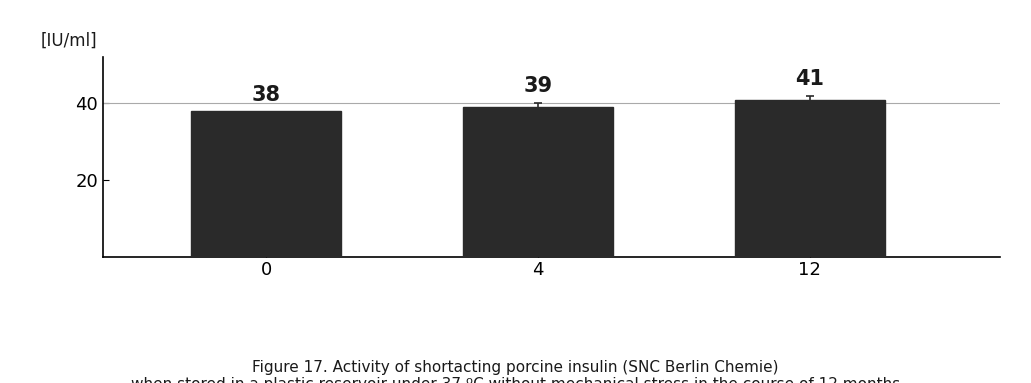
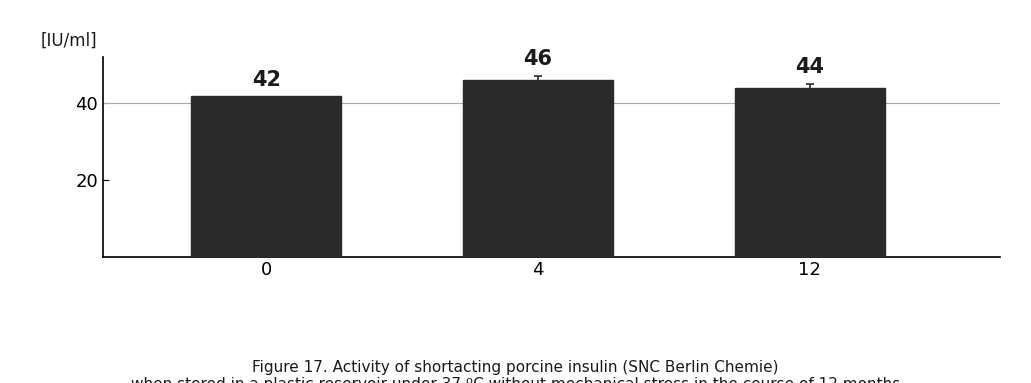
0: 38 -> 42
4: 39 -> 46
12: 41 -> 44
